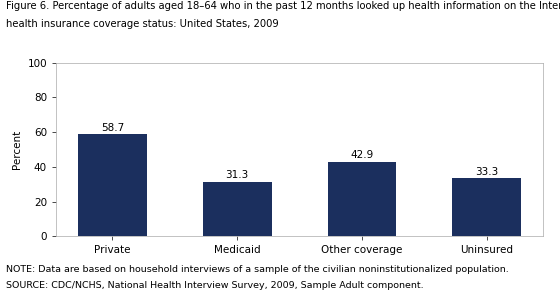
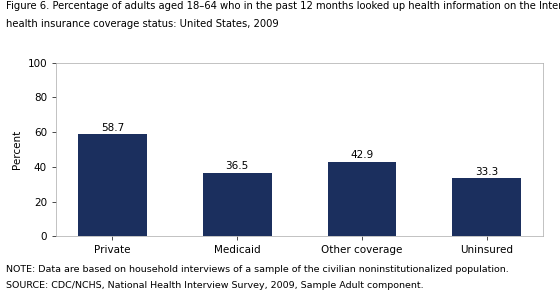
Medicaid: 31.3 -> 36.5
